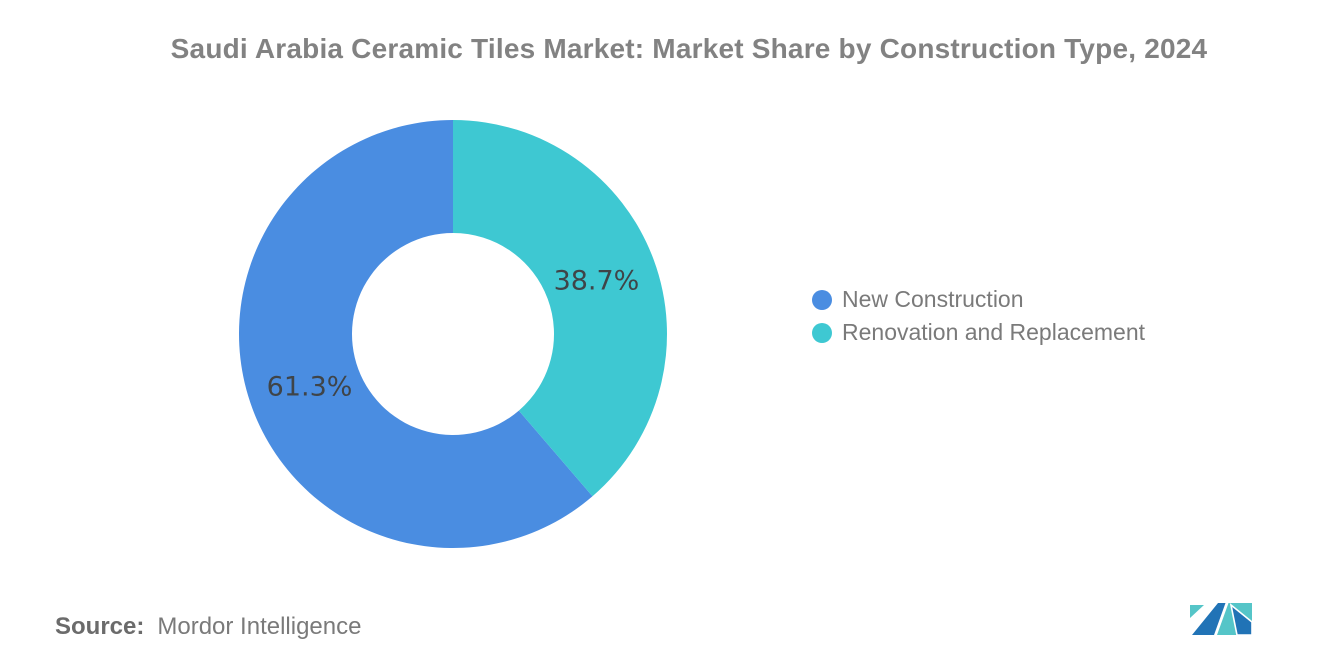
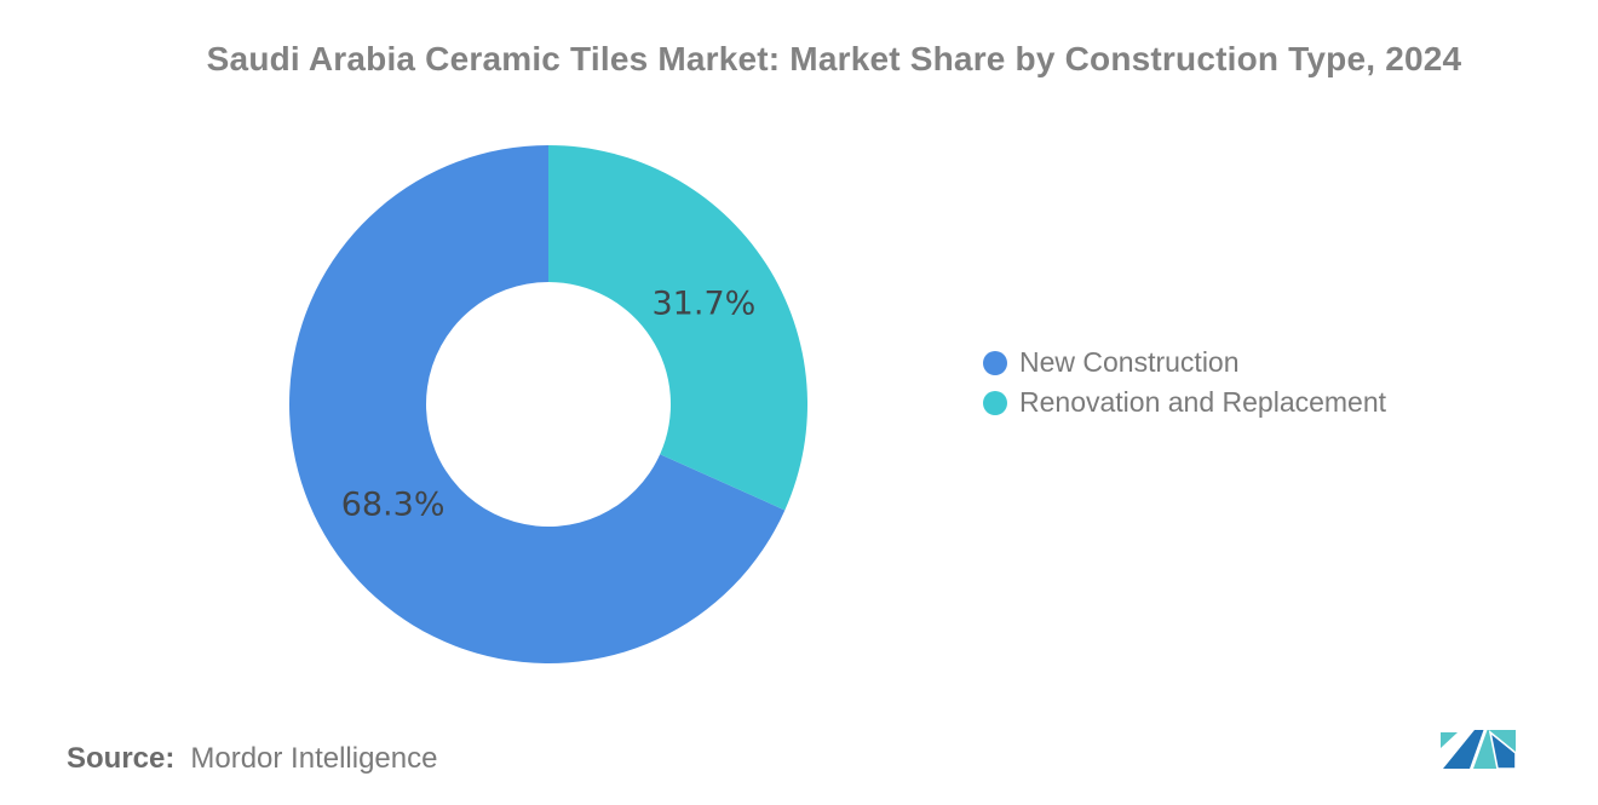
New Construction: 61.3% -> 68.3%
Renovation and Replacement: 38.7% -> 31.7%
